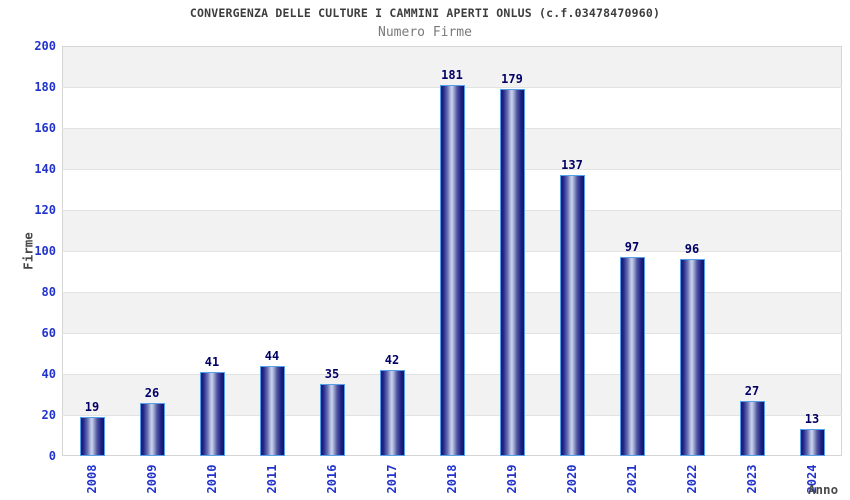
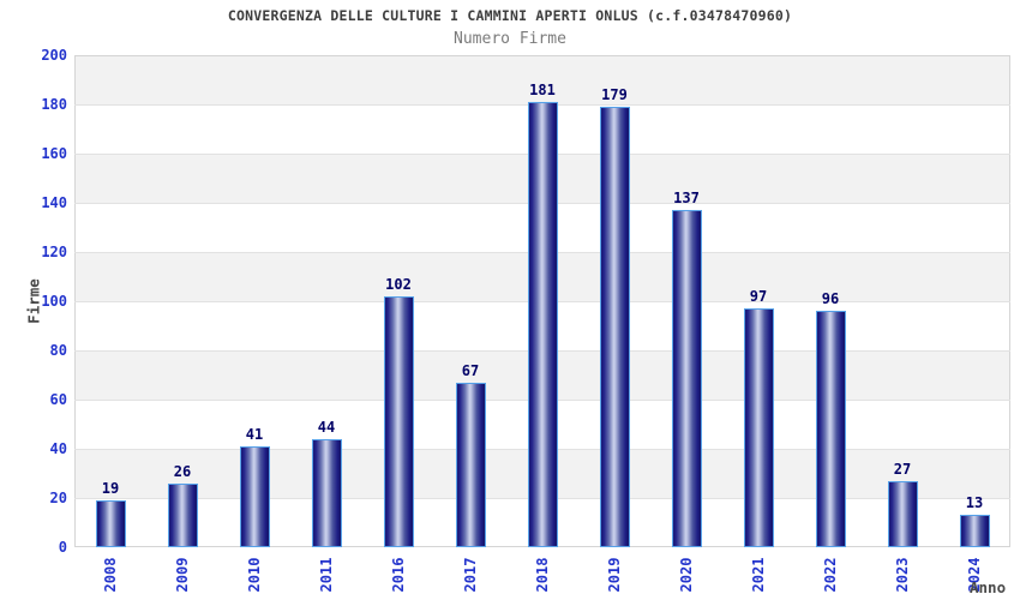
2016: 35 -> 102
2017: 42 -> 67
